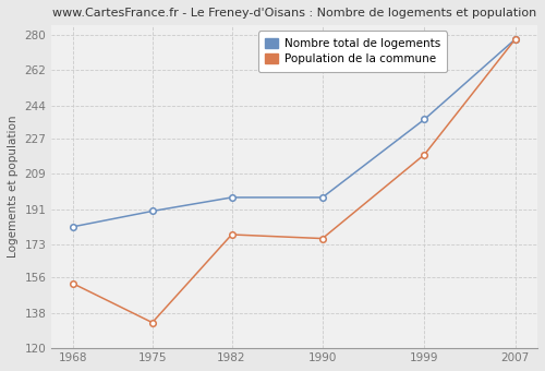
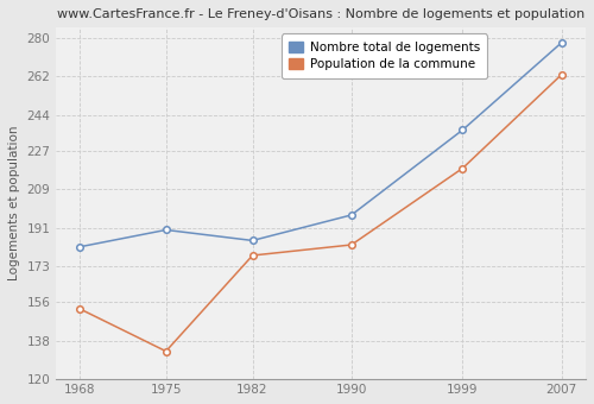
Nombre total de logements/1982: 197 -> 185
Population de la commune/1990: 176 -> 183
Population de la commune/2007: 278 -> 263
